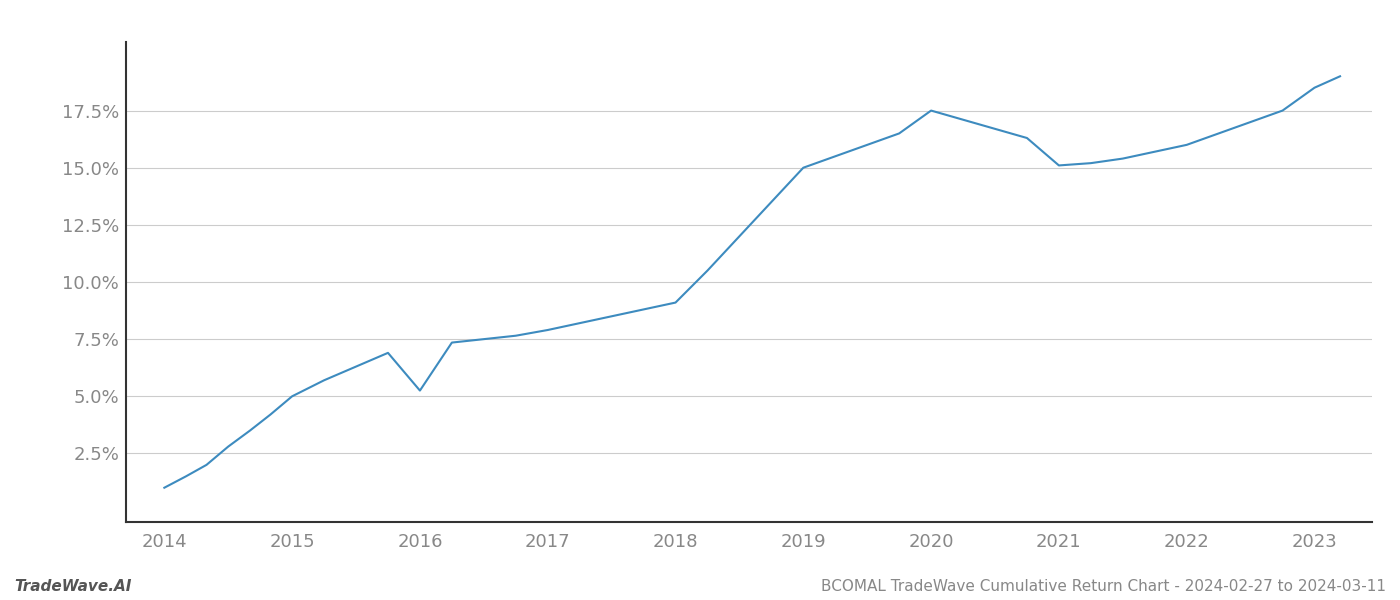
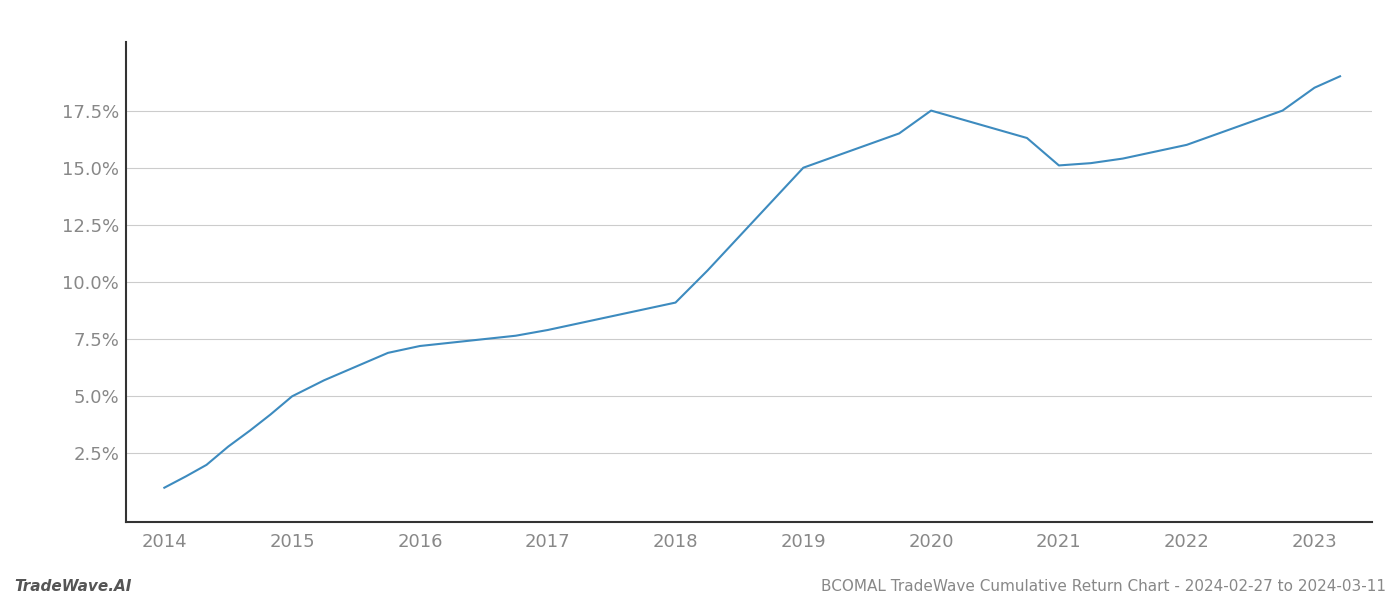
2016: 5.25% -> 7.20%
